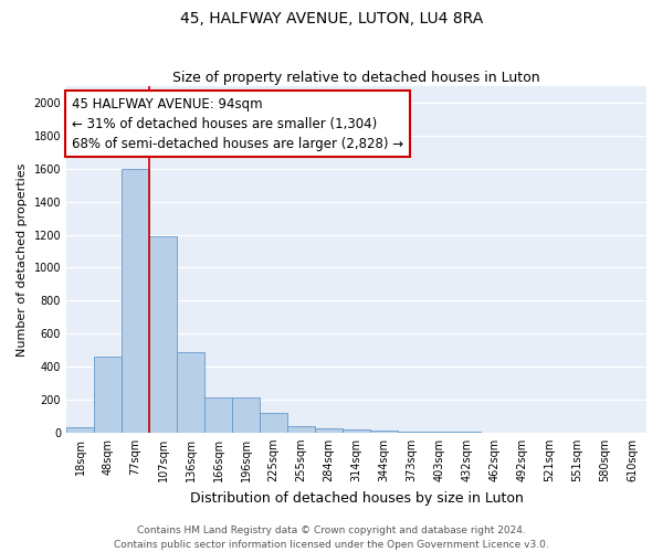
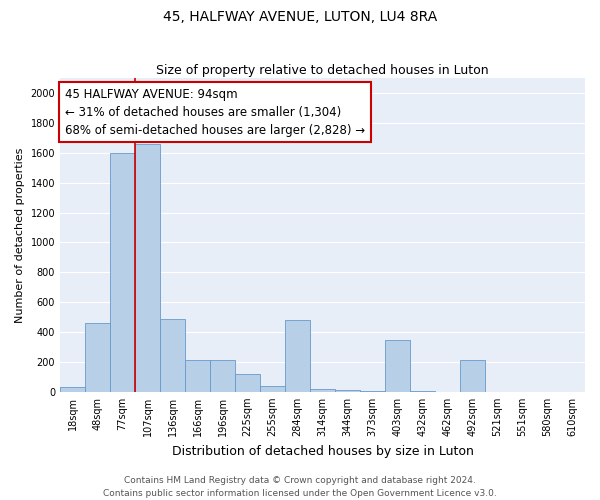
107sqm: 1190 -> 1660
284sqm: 20 -> 480
403sqm: 0 -> 350
492sqm: 0 -> 210
